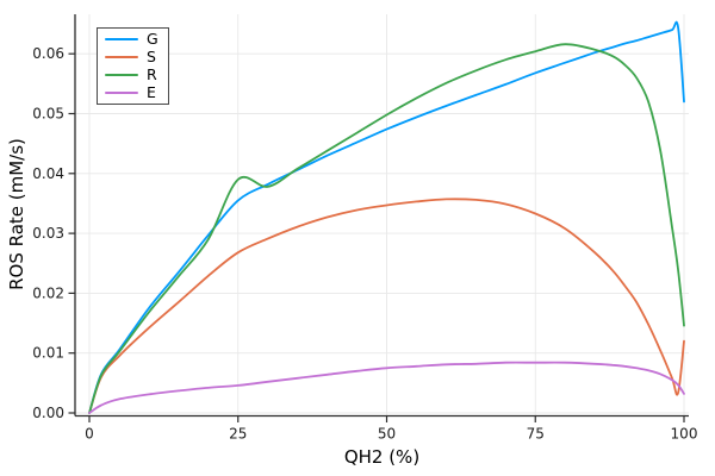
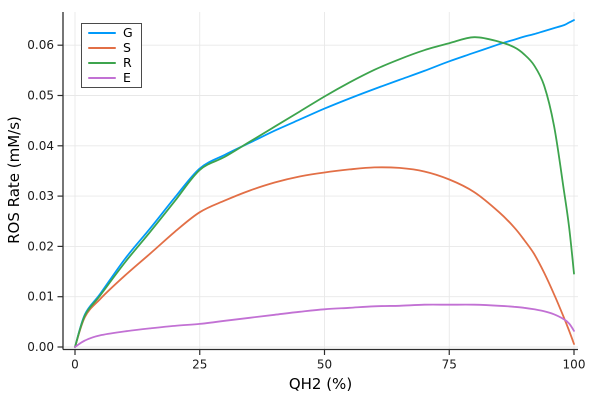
R/25: 0.039 -> 0.035
G/100: 0.052 -> 0.065
S/100: 0.012 -> 0.001
